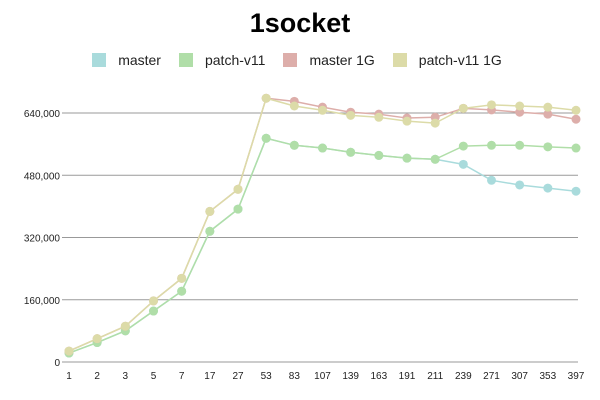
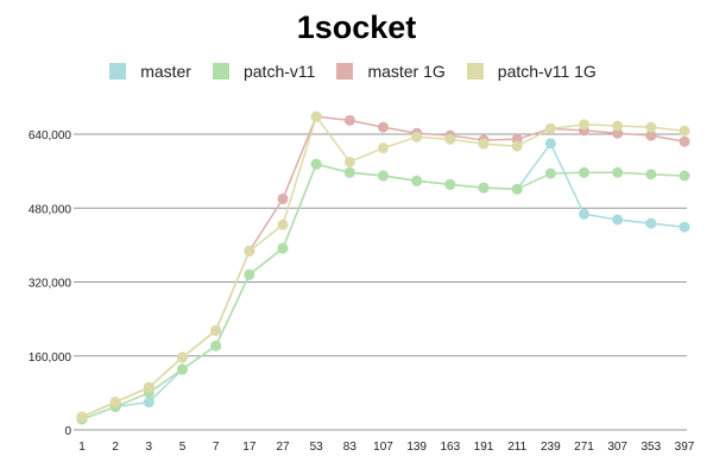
master/3: 80000 -> 60000
master 1G/27: 440000 -> 500000
patch-v11 1G/83: 660000 -> 580000
patch-v11 1G/107: 650000 -> 610000
master/239: 510000 -> 620000
